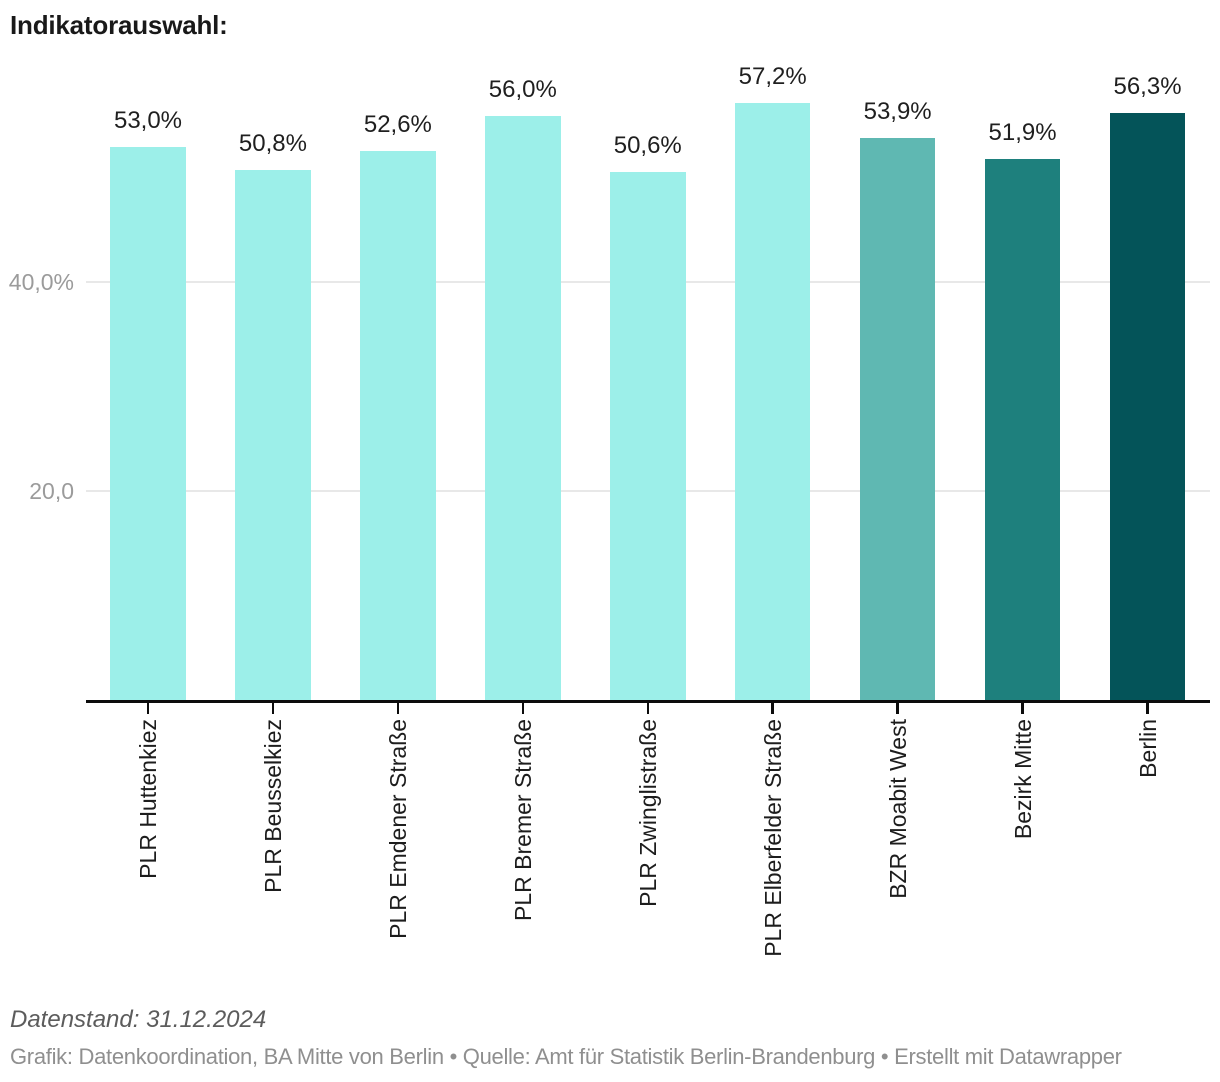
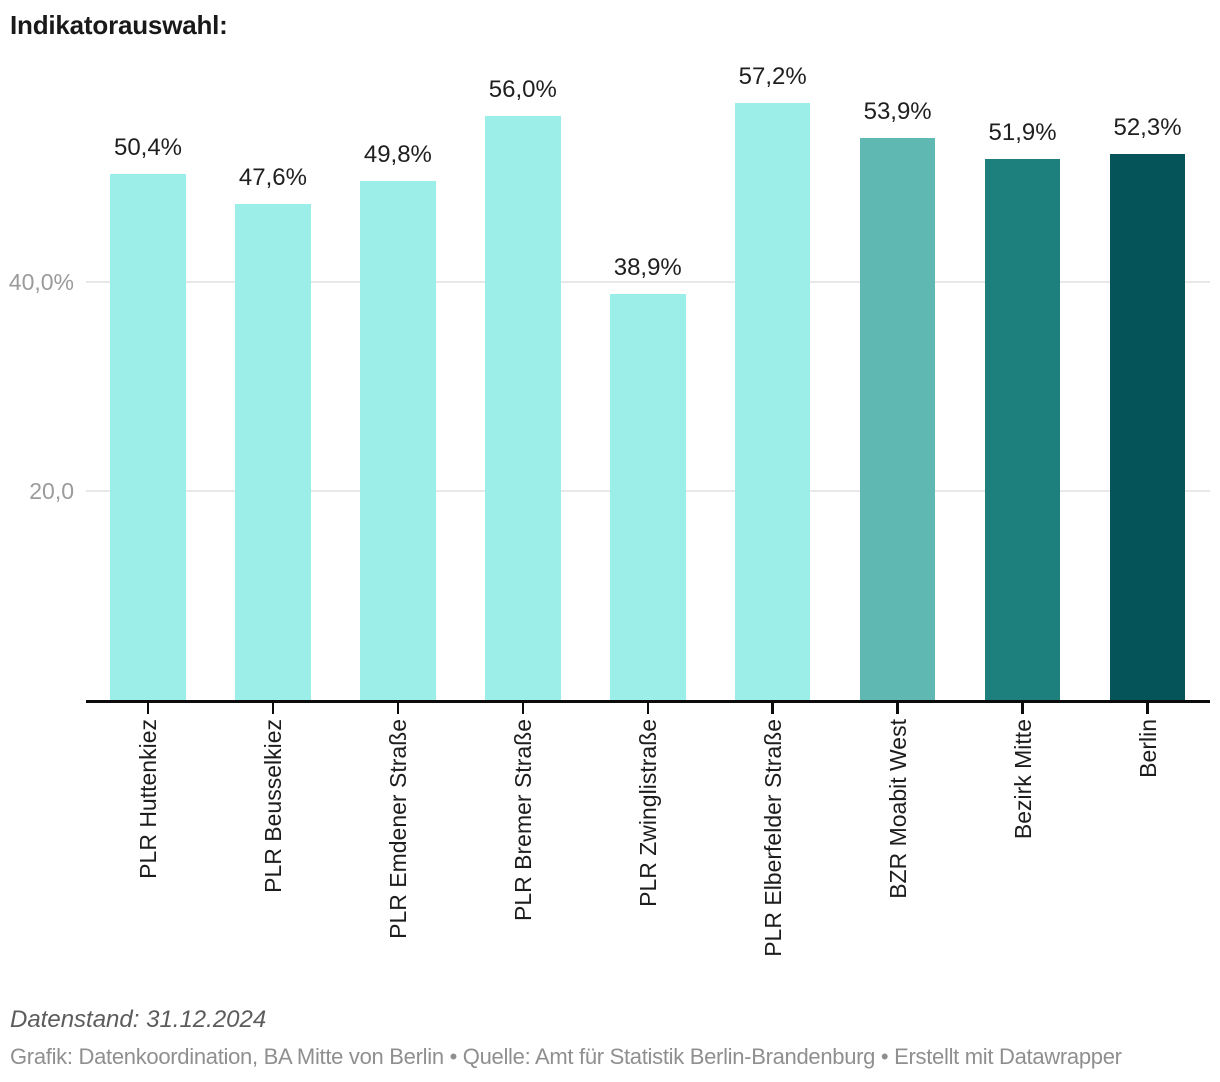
PLR Huttenkiez: 53,0% -> 50,4%
PLR Beusselkiez: 50,8% -> 47,6%
PLR Emdener Straße: 52,6% -> 49,8%
PLR Zwinglistraße: 50,6% -> 38,9%
Berlin: 56,3% -> 52,3%
